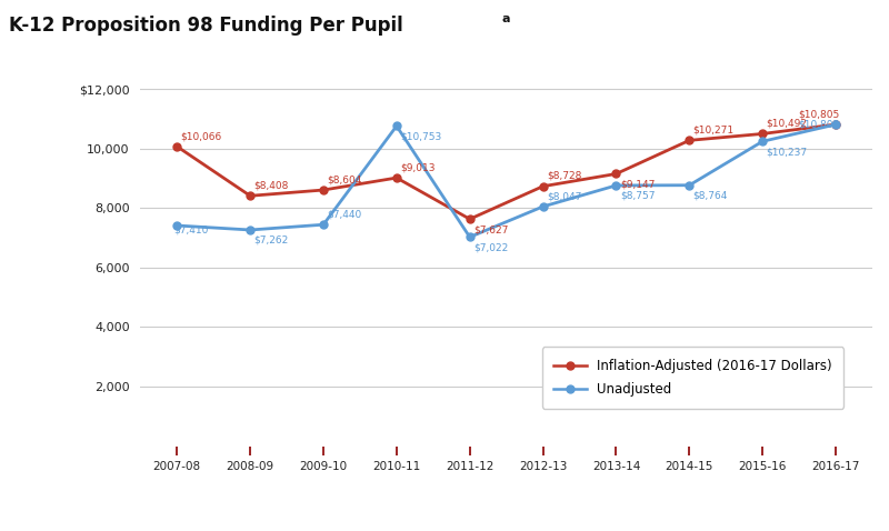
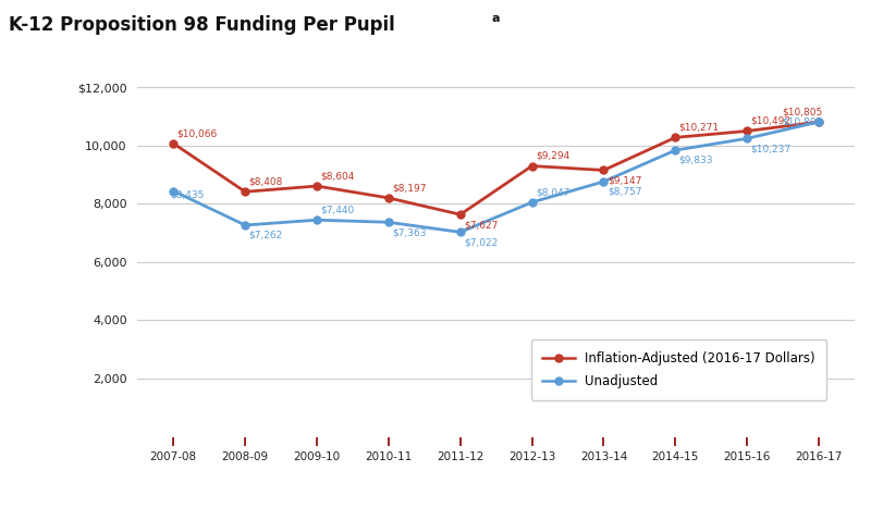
Unadjusted/2007-08: $7,410 -> $8,435
Inflation-Adjusted (2016-17 Dollars)/2010-11: $9,013 -> $8,197
Unadjusted/2010-11: $10,753 -> $7,363
Inflation-Adjusted (2016-17 Dollars)/2012-13: $8,728 -> $9,294
Unadjusted/2014-15: $8,764 -> $9,833
